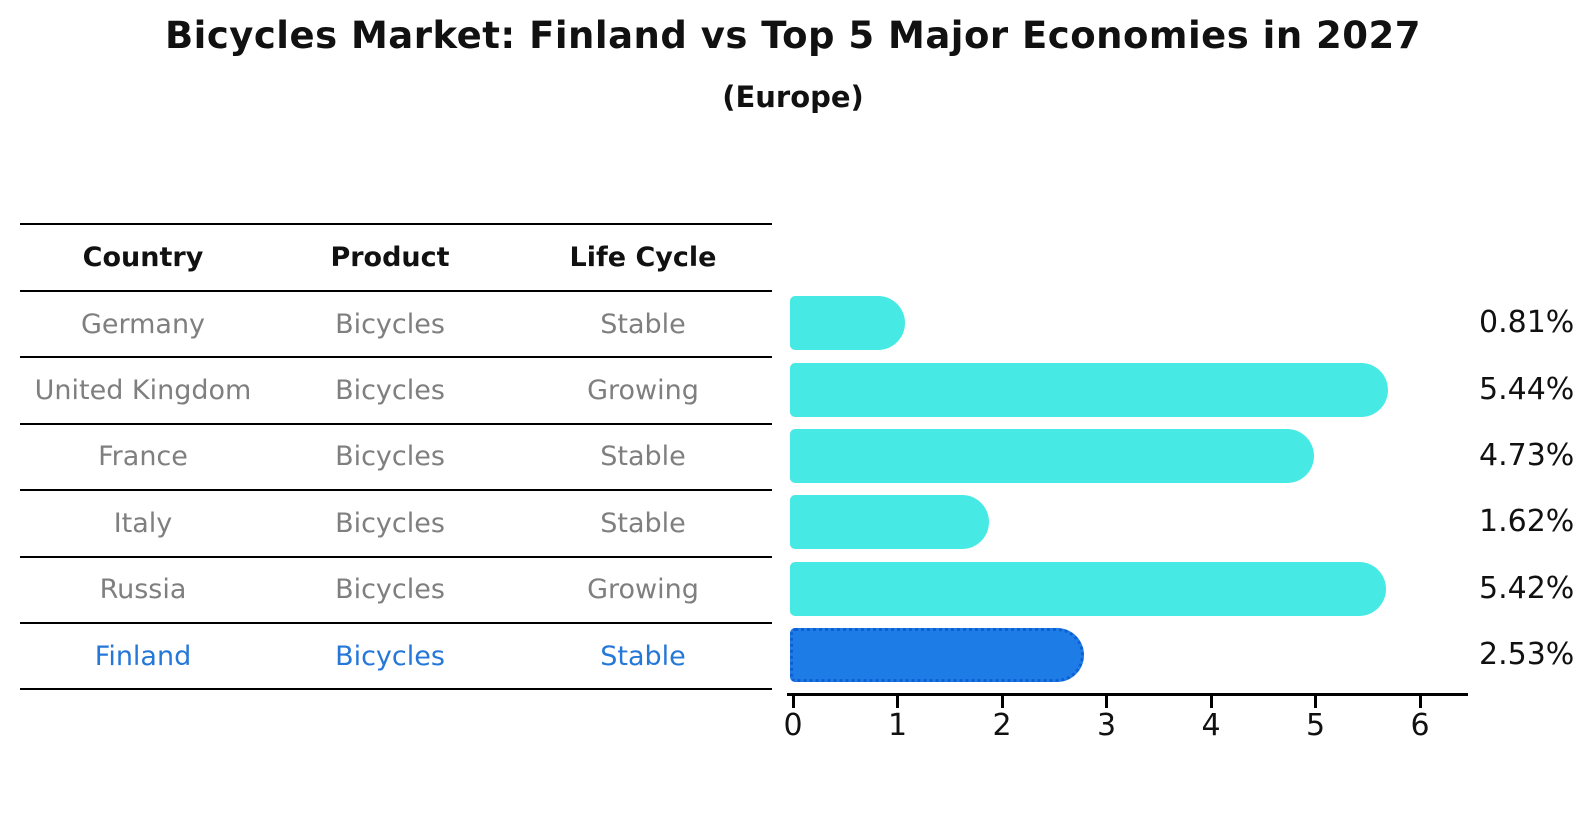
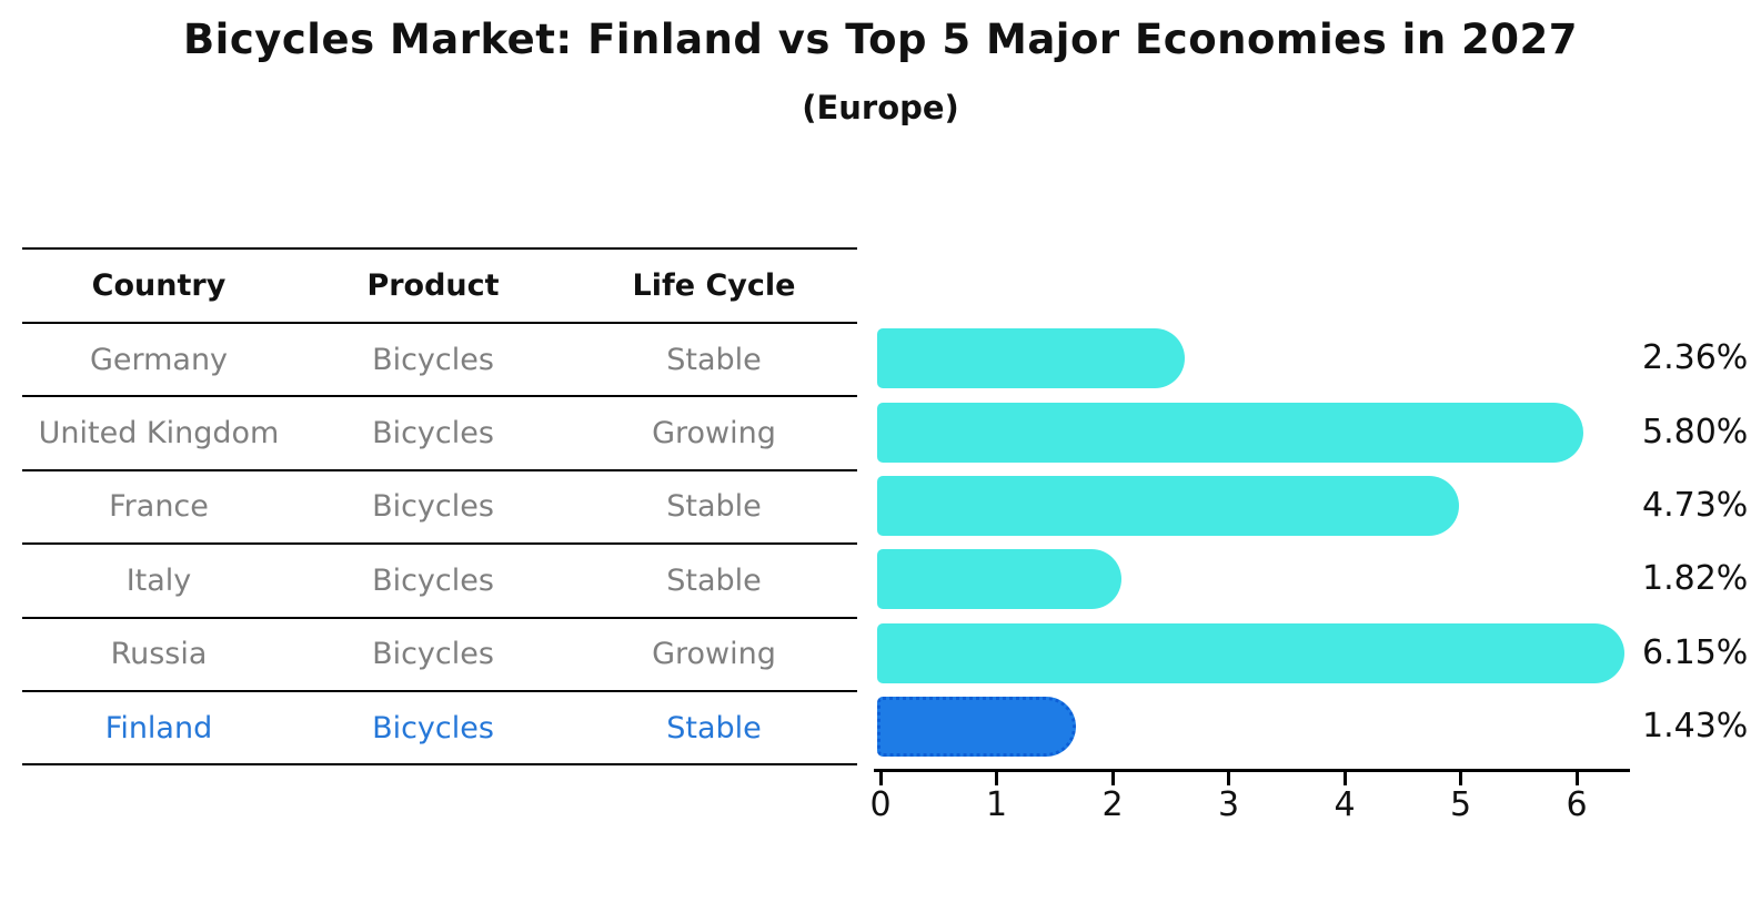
Germany: 0.81% -> 2.36%
United Kingdom: 5.44% -> 5.80%
Italy: 1.62% -> 1.82%
Russia: 5.42% -> 6.15%
Finland: 2.53% -> 1.43%
